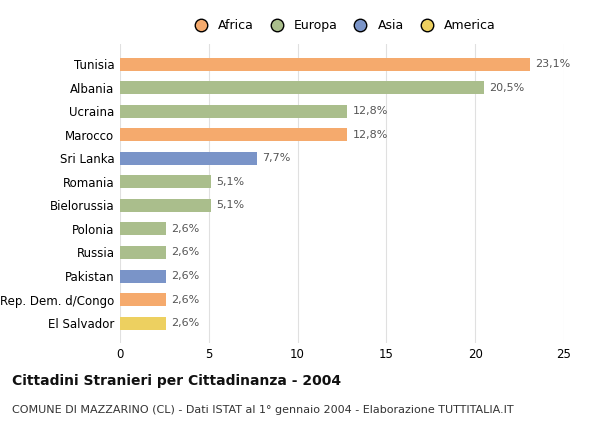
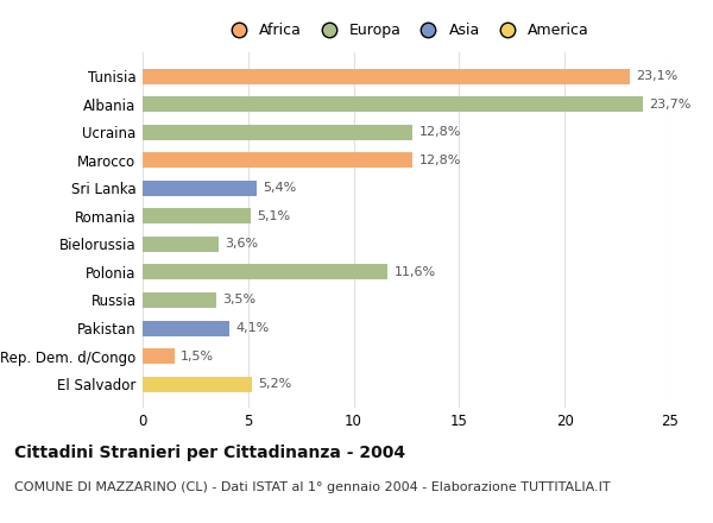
Albania: 20,5% -> 23,7%
Sri Lanka: 7,7% -> 5,4%
Bielorussia: 5,1% -> 3,6%
Polonia: 2,6% -> 11,6%
Russia: 2,6% -> 3,5%
Pakistan: 2,6% -> 4,1%
Rep. Dem. d/Congo: 2,6% -> 1,5%
El Salvador: 2,6% -> 5,2%
